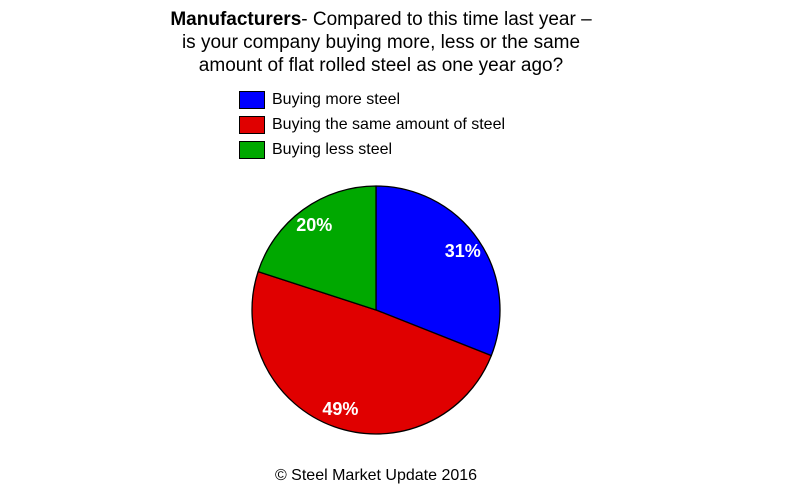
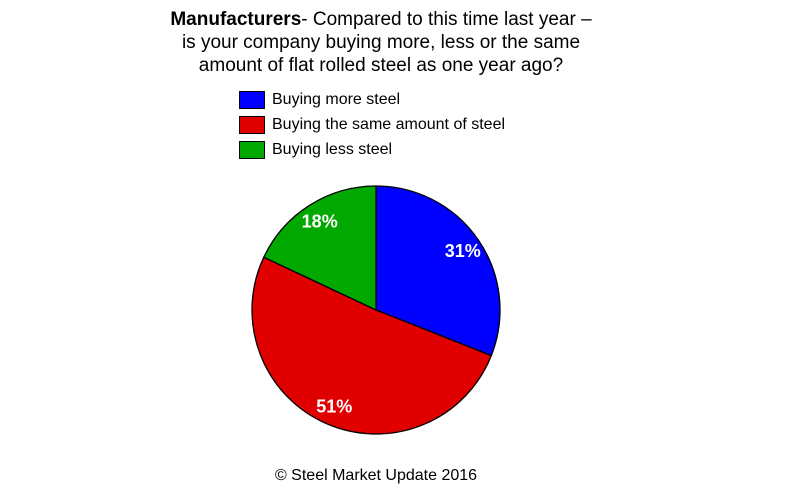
Buying the same amount of steel: 49% -> 51%
Buying less steel: 20% -> 18%
